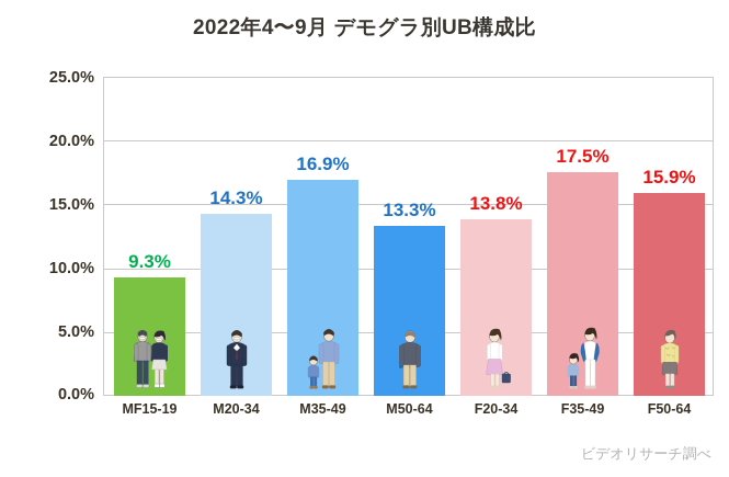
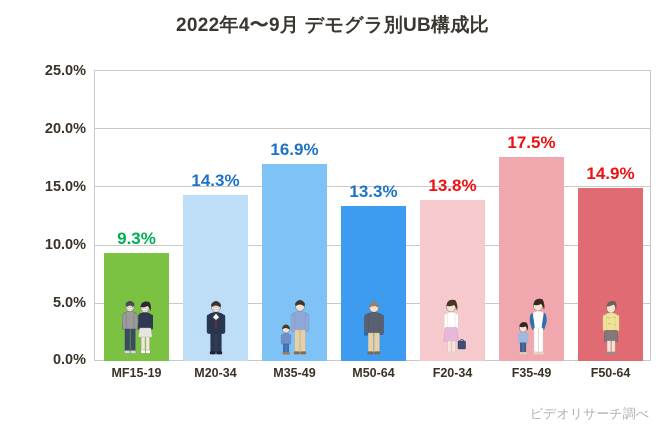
F50-64: 15.9% -> 14.9%
